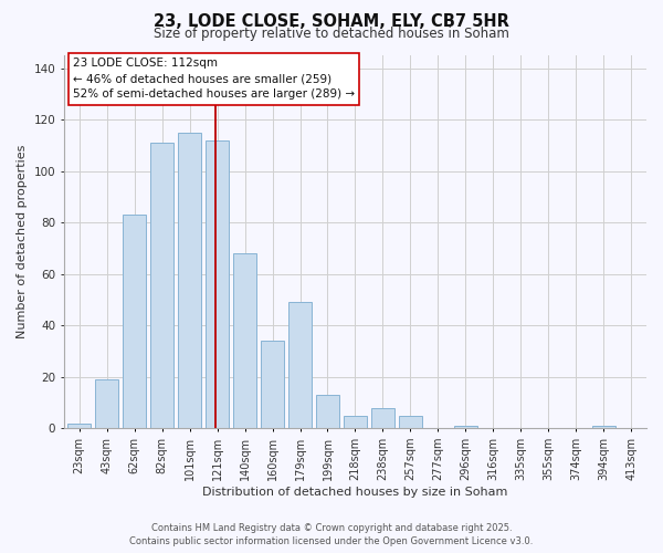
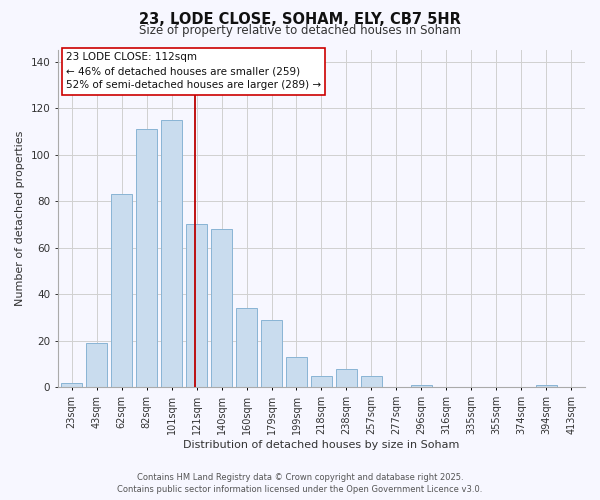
121sqm: 112 -> 70
179sqm: 49 -> 29
